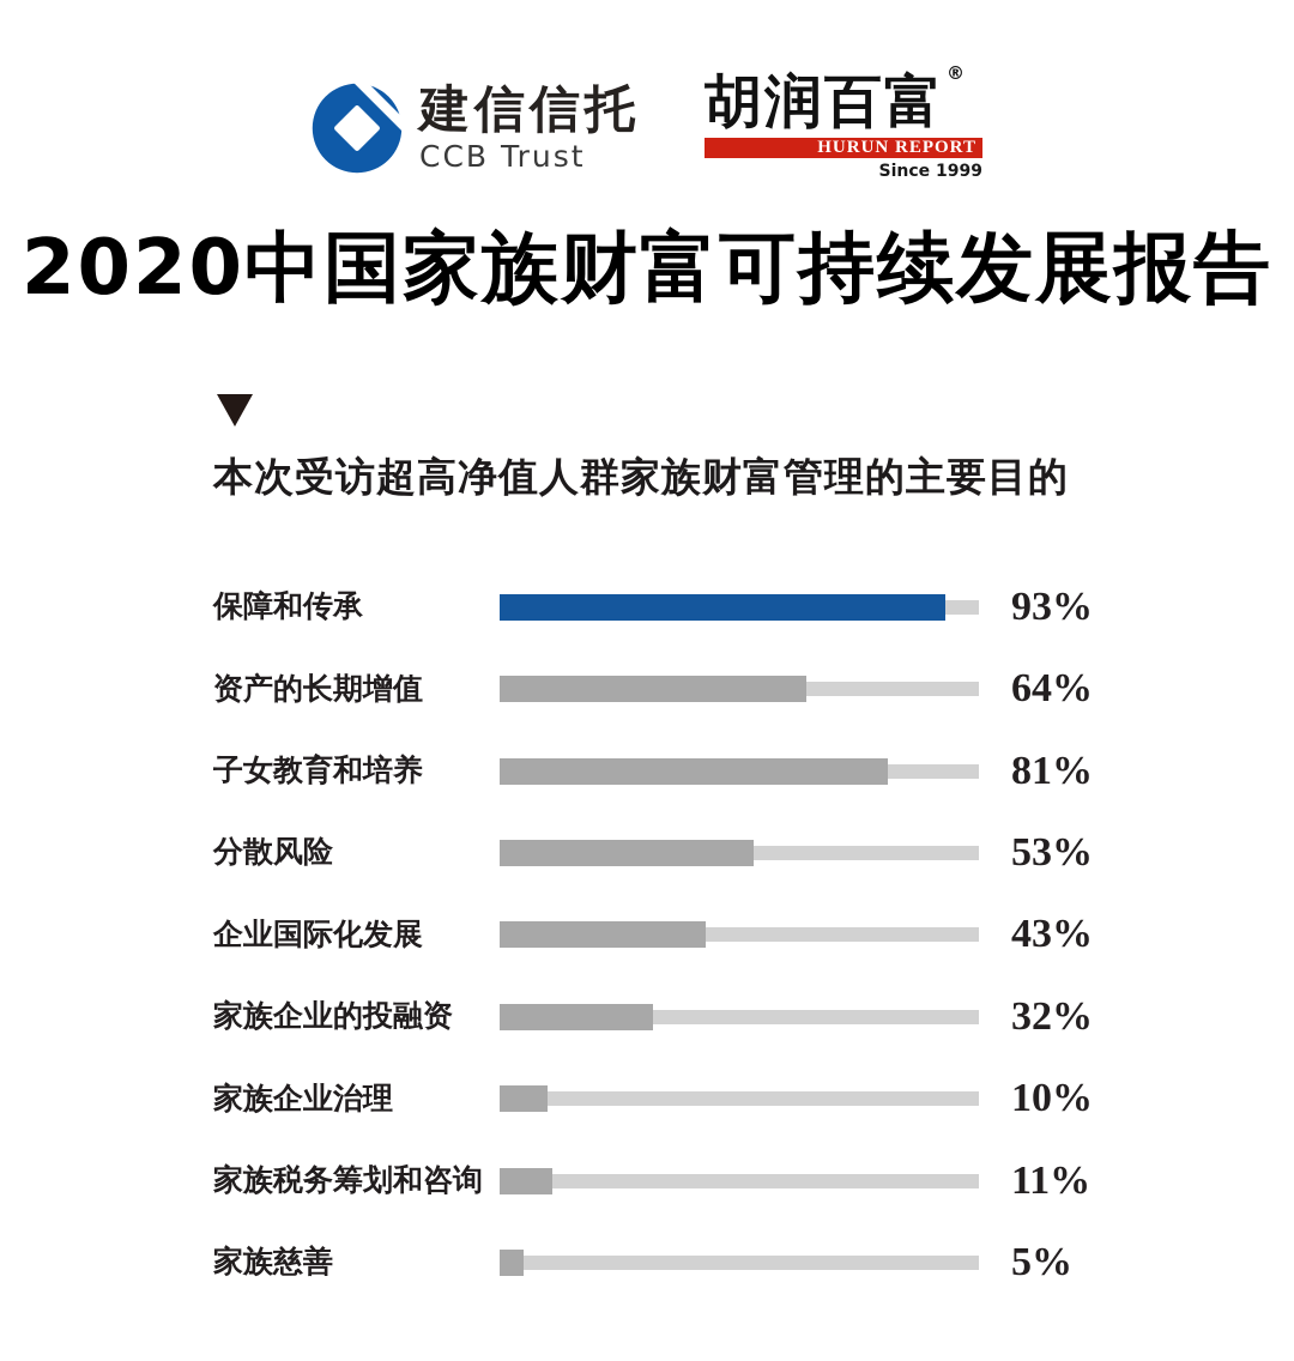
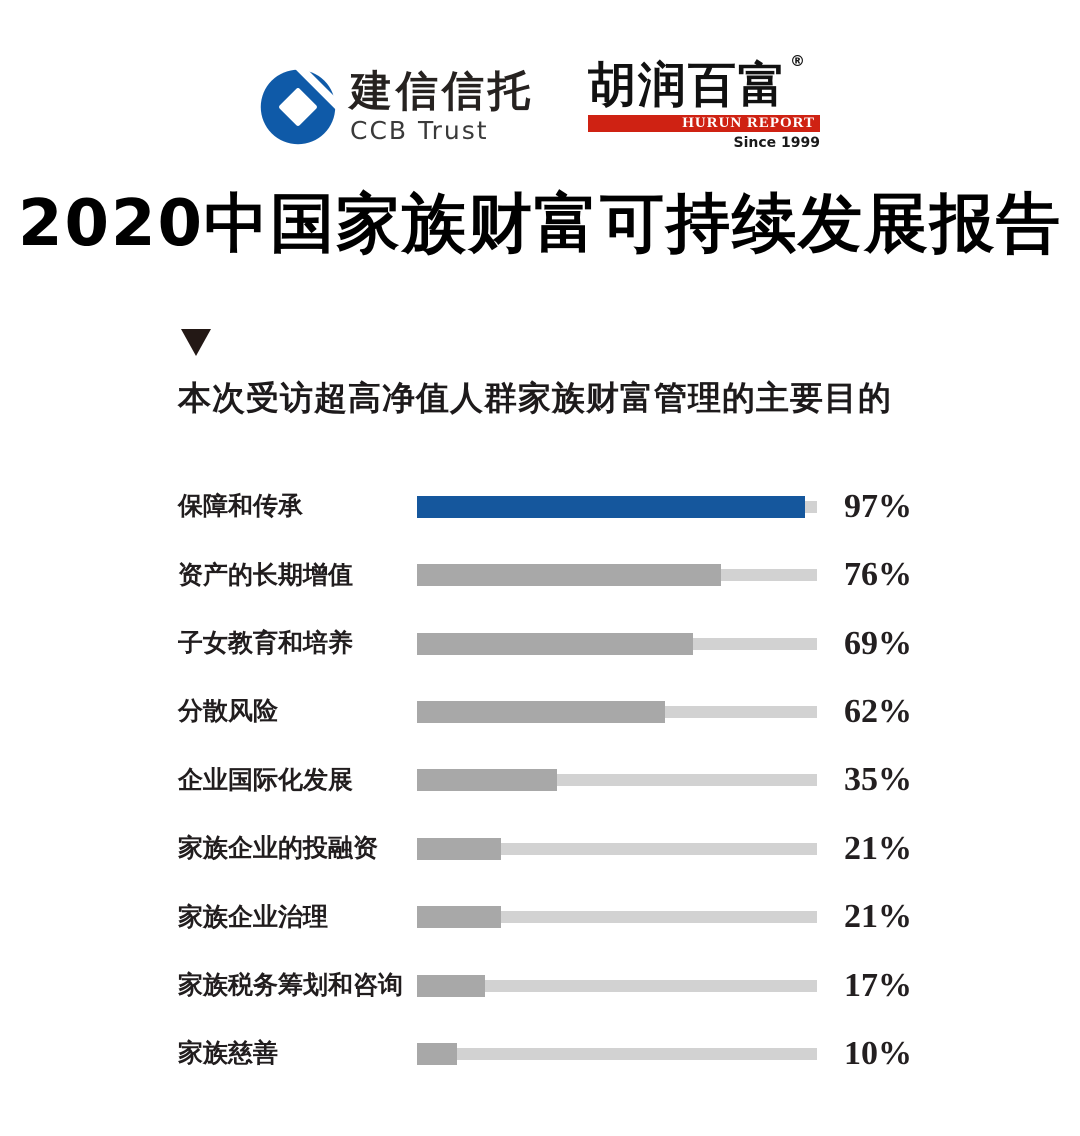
保障和传承: 93% -> 97%
资产的长期增值: 64% -> 76%
子女教育和培养: 81% -> 69%
分散风险: 53% -> 62%
企业国际化发展: 43% -> 35%
家族企业的投融资: 32% -> 21%
家族企业治理: 10% -> 21%
家族税务筹划和咨询: 11% -> 17%
家族慈善: 5% -> 10%
